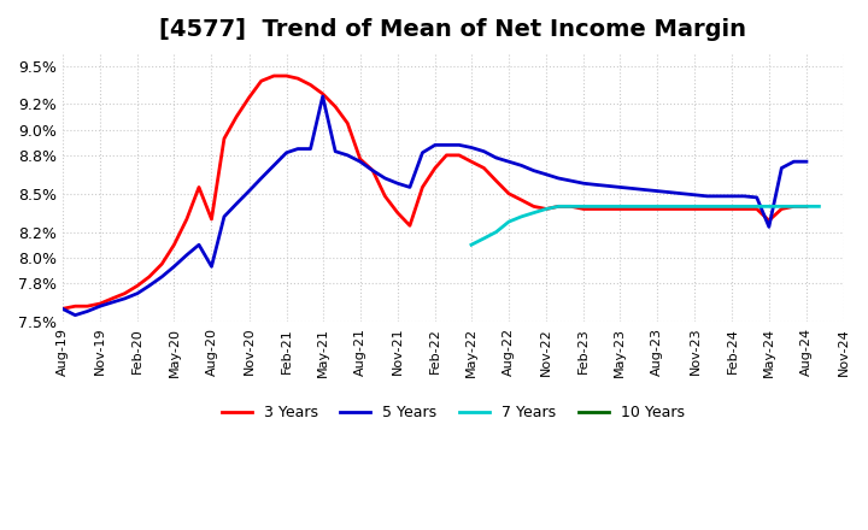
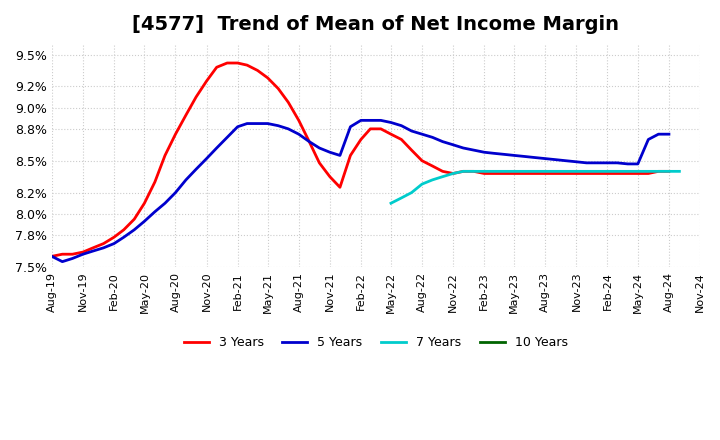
3 Years/Aug-20: 8.30% -> 8.75%
5 Years/Aug-20: 7.93% -> 8.20%
5 Years/May-21: 9.26% -> 8.85%
3 Years/Aug-21: 8.77% -> 8.88%
3 Years/May-24: 8.29% -> 8.38%
5 Years/May-24: 8.24% -> 8.47%
